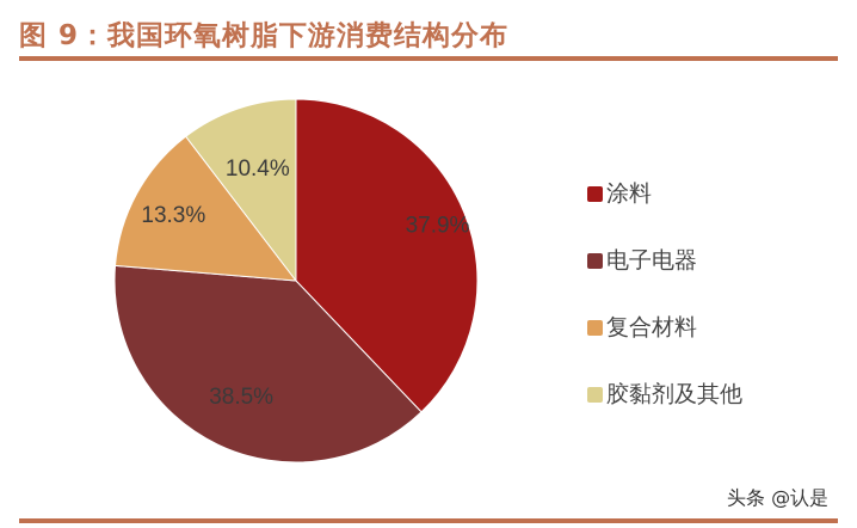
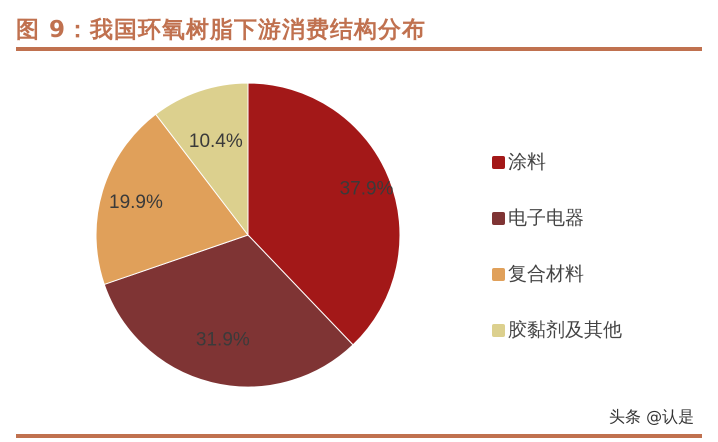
电子电器: 38.5% -> 31.9%
复合材料: 13.3% -> 19.9%
